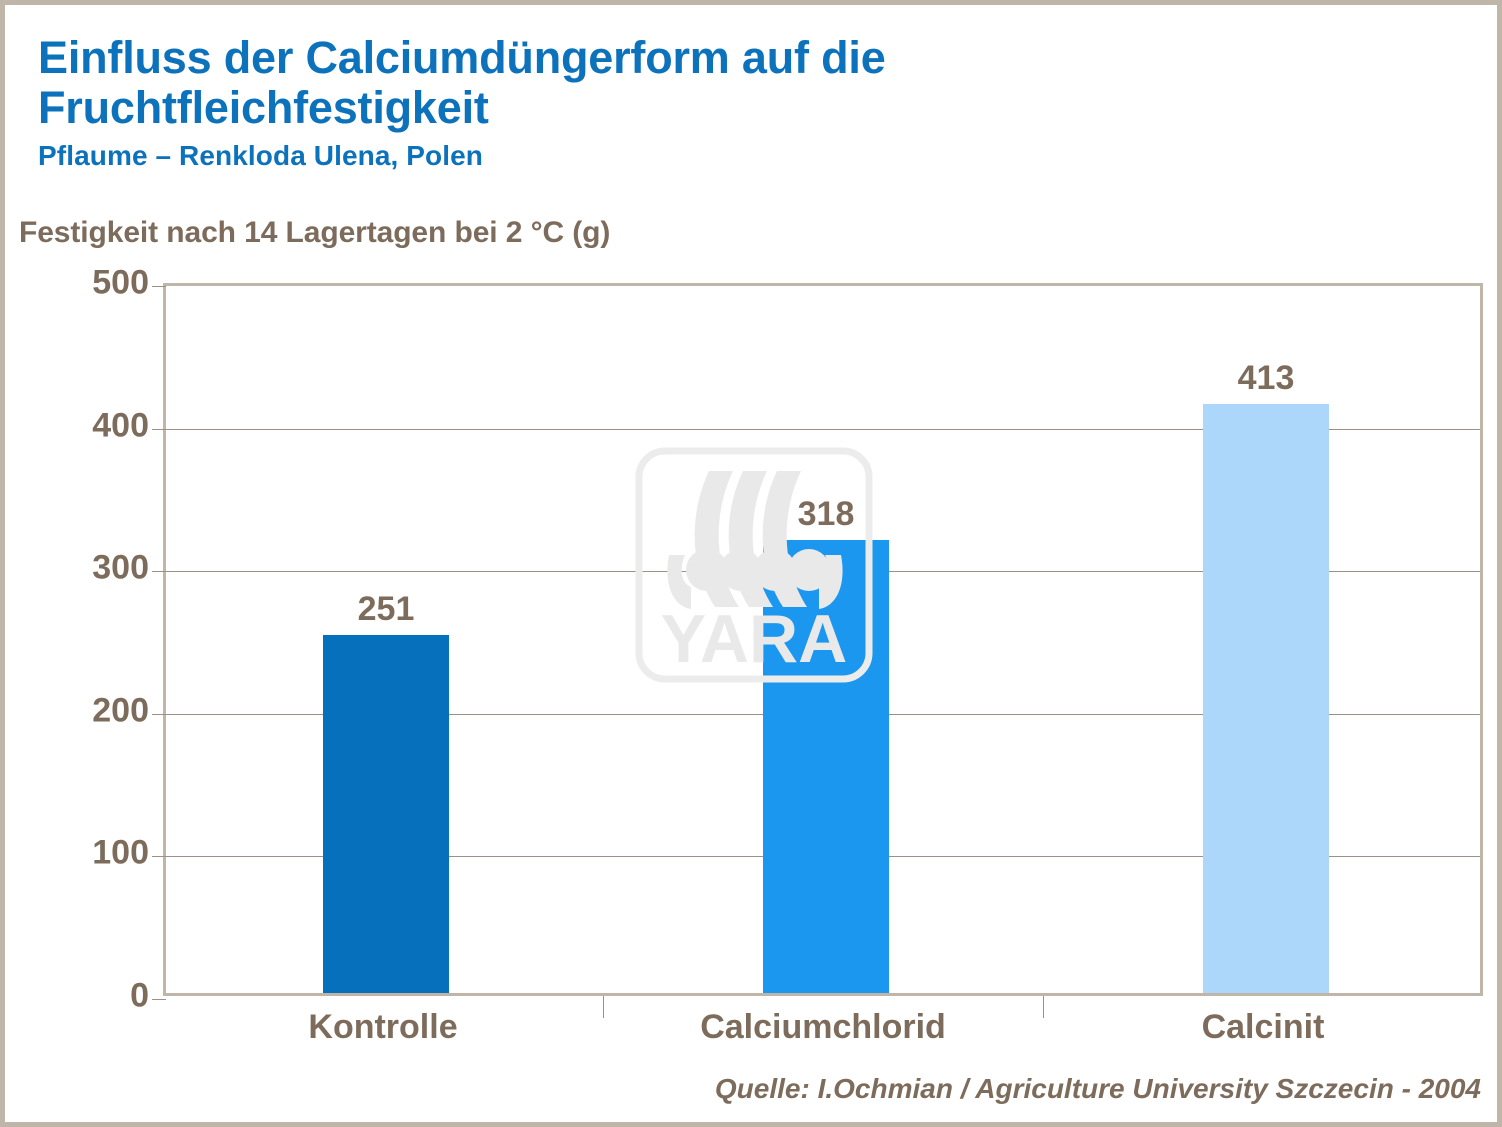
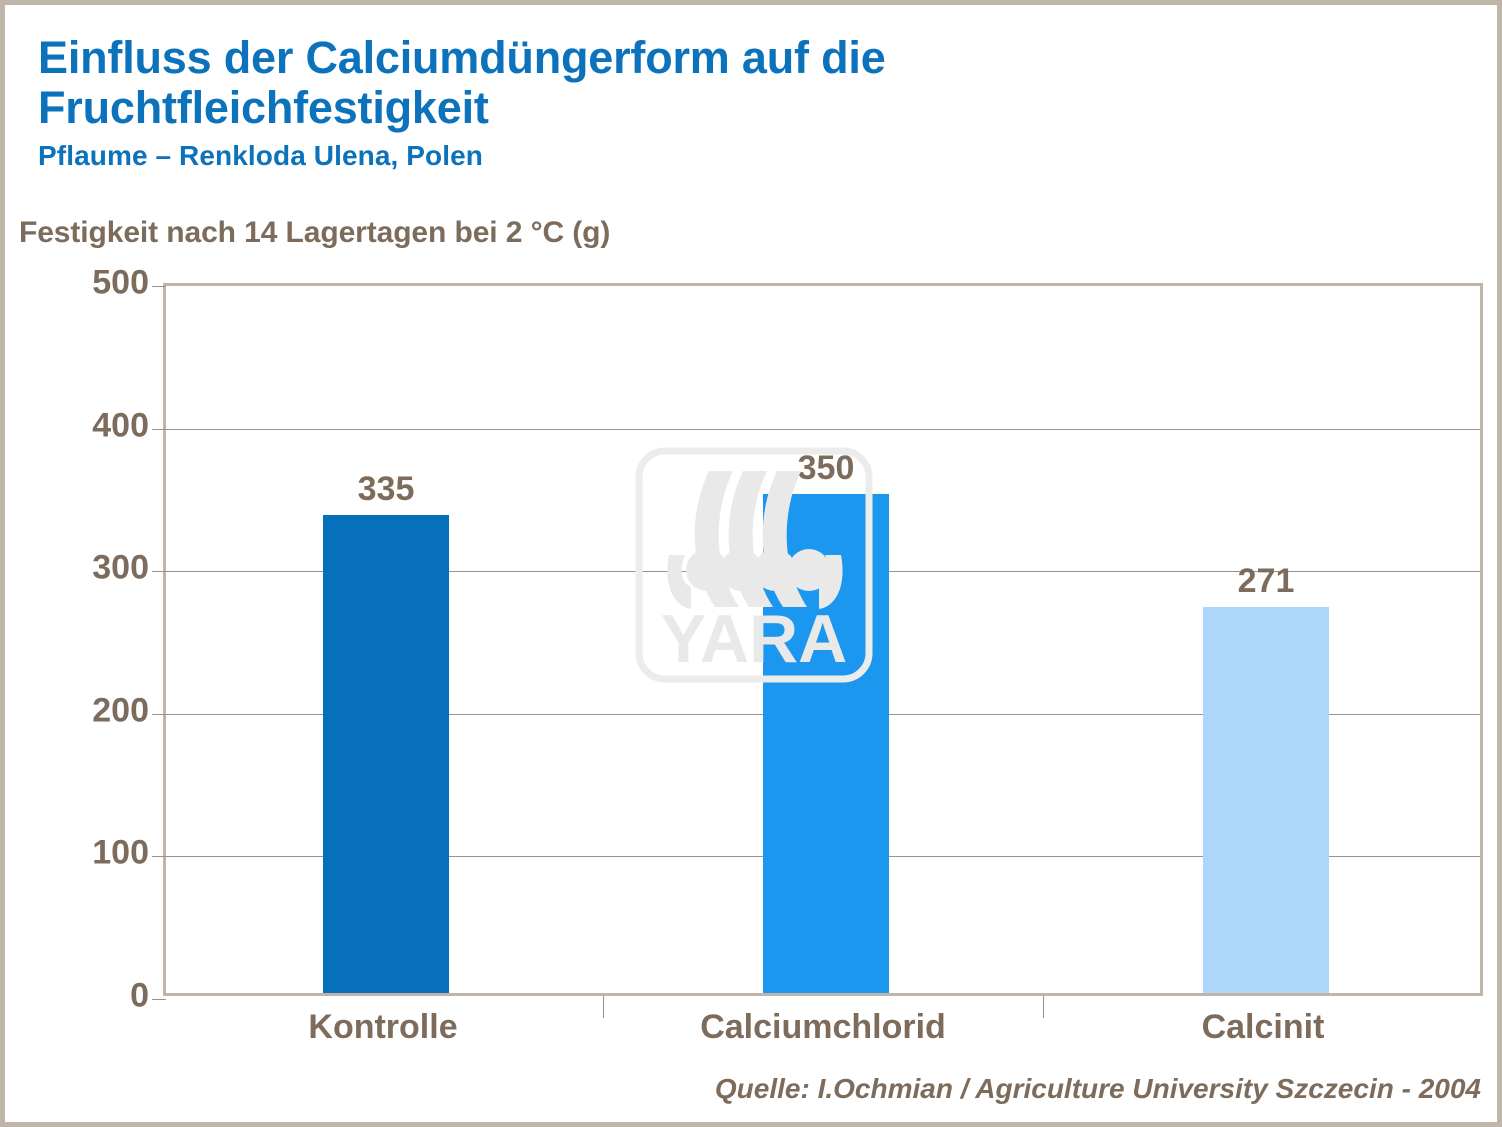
Kontrolle: 251 -> 335
Calciumchlorid: 318 -> 350
Calcinit: 413 -> 271
